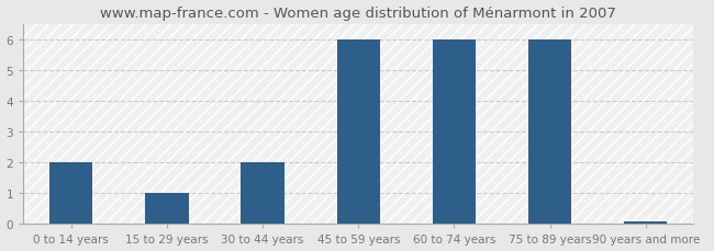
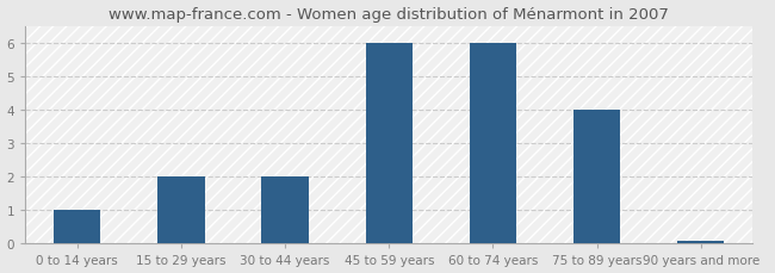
0 to 14 years: 2.00 -> 1.00
15 to 29 years: 1.00 -> 2.00
75 to 89 years: 6.00 -> 4.00
